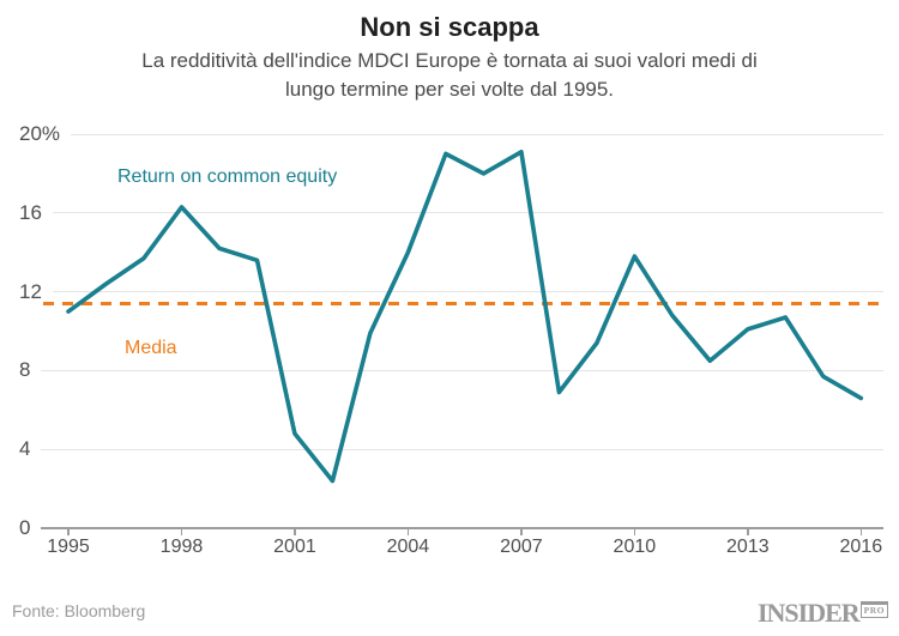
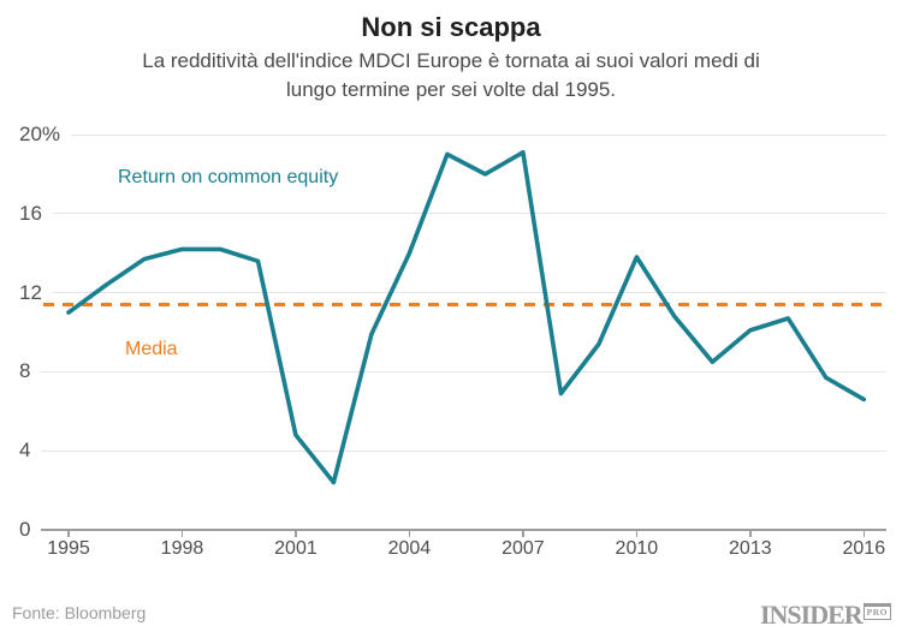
1998: 16.3% -> 14.2%
